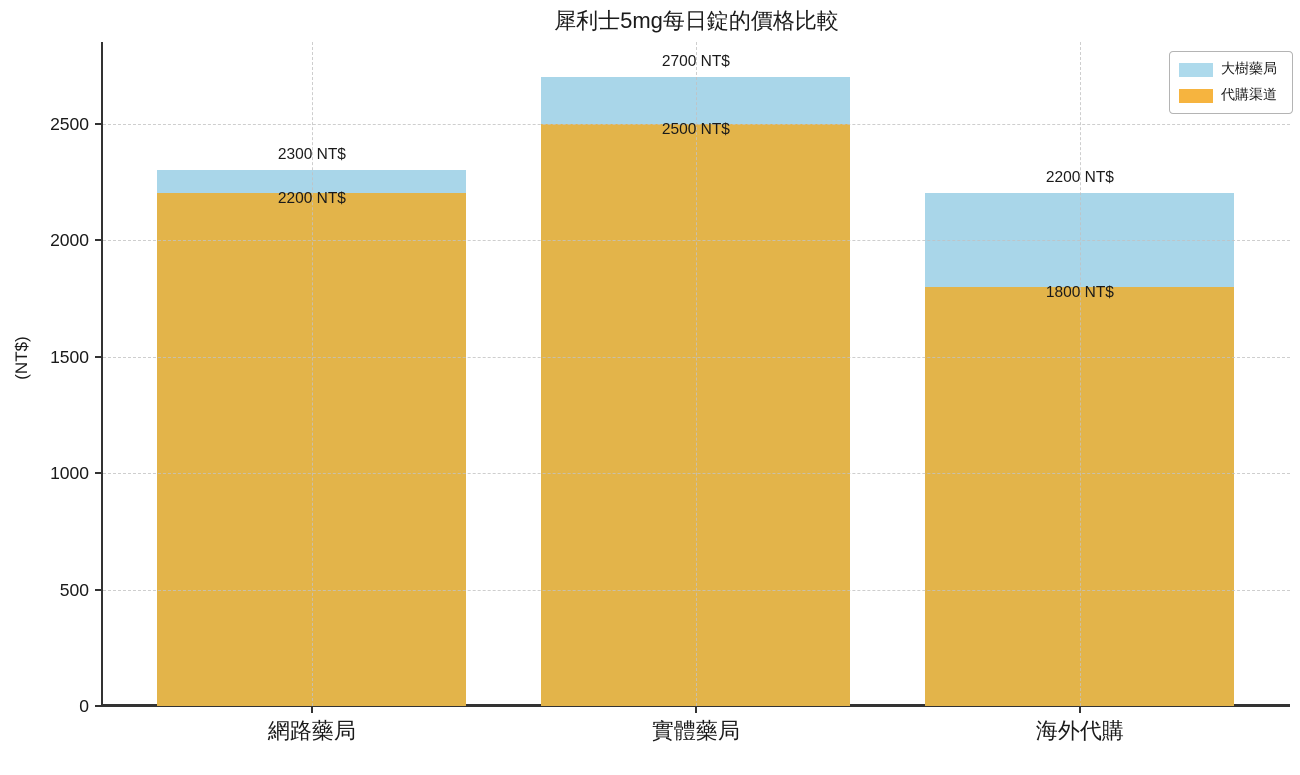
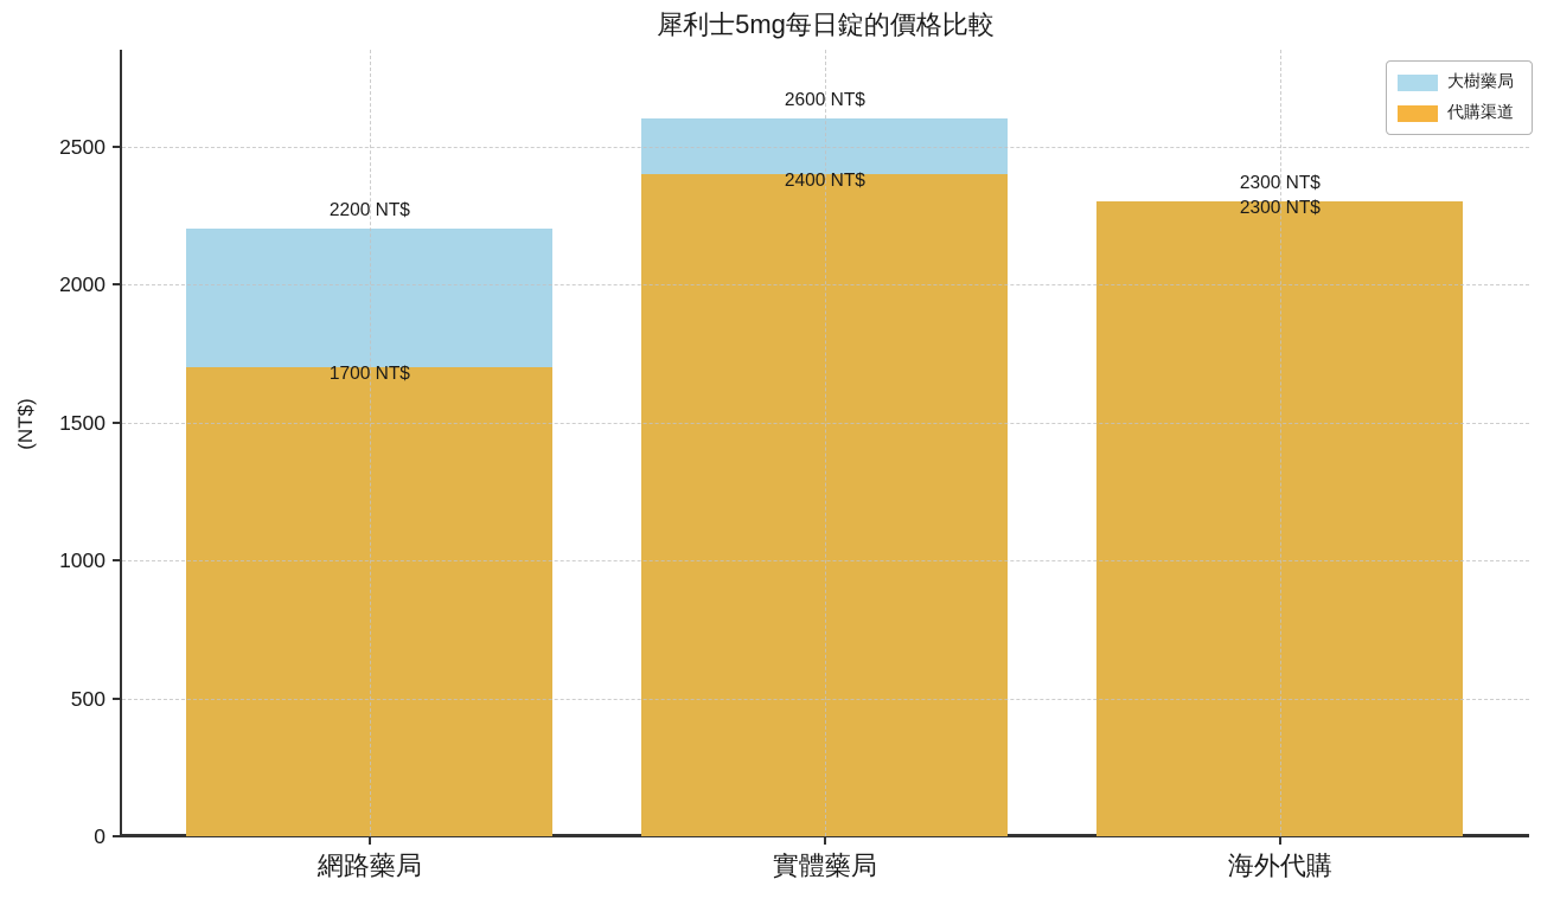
大樹藥局/網路藥局: 2300 -> 2200
代購渠道/網路藥局: 2200 -> 1700
大樹藥局/實體藥局: 2700 -> 2600
代購渠道/實體藥局: 2500 -> 2400
大樹藥局/海外代購: 2200 -> 2300
代購渠道/海外代購: 1800 -> 2300
